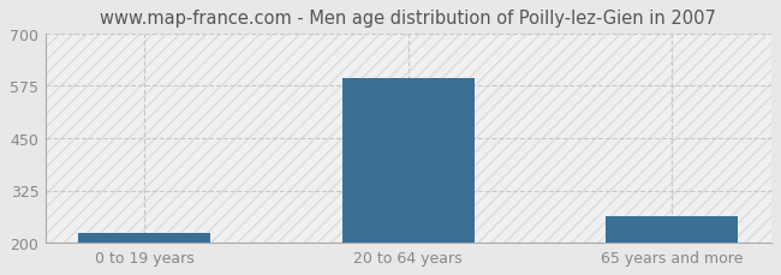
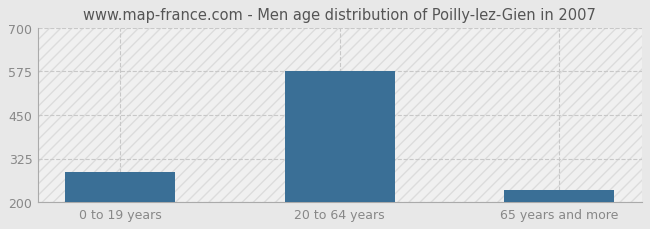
0 to 19 years: 222 -> 285
20 to 64 years: 593 -> 575
65 years and more: 262 -> 235
